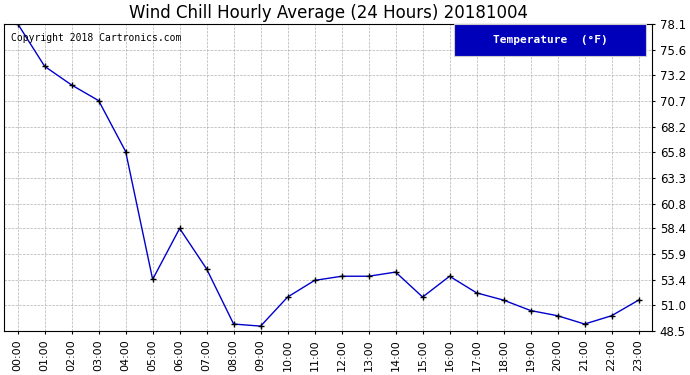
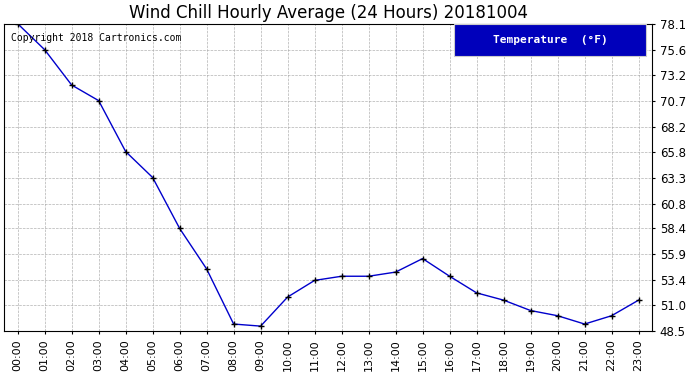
01:00: 74.0 -> 75.6
05:00: 53.5 -> 63.3
15:00: 51.8 -> 55.5
